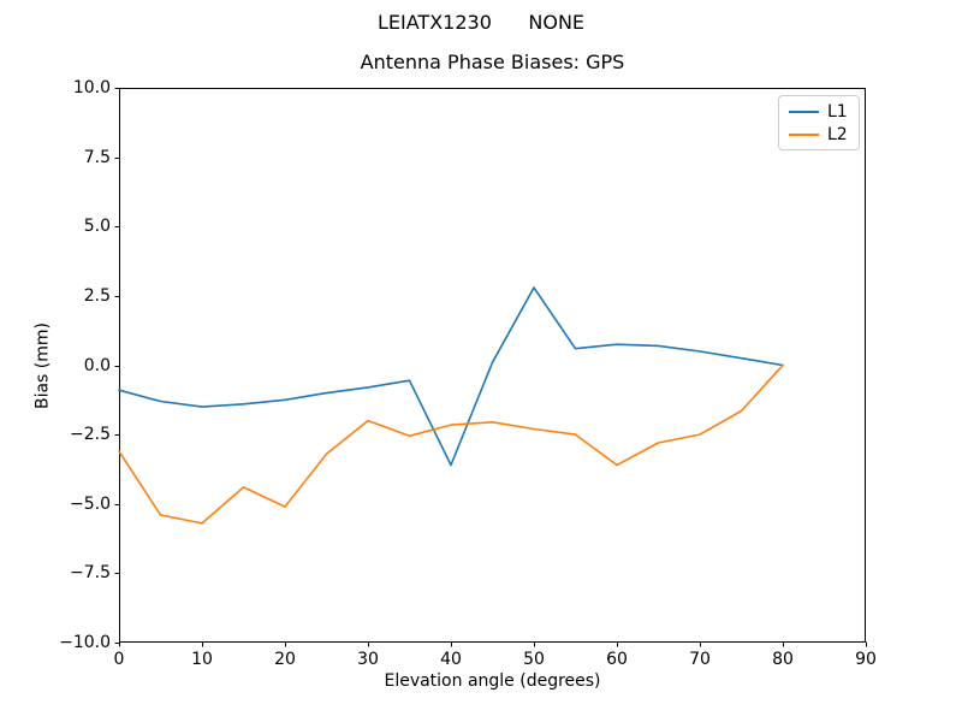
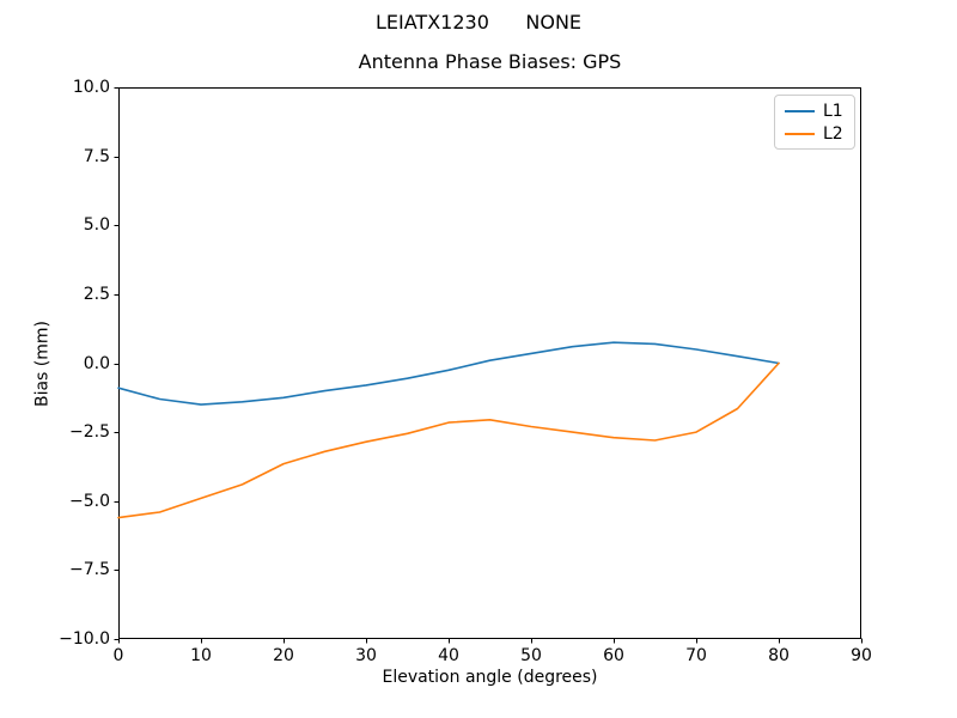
L2/0: -3.1 -> -5.6
L2/10: -5.7 -> -4.9
L2/20: -5.1 -> -3.6
L2/30: -2.0 -> -2.9
L1/40: -3.6 -> -0.2
L1/50: 2.8 -> 0.3
L2/60: -3.6 -> -2.7
